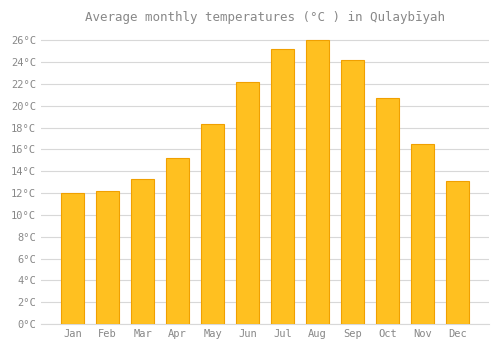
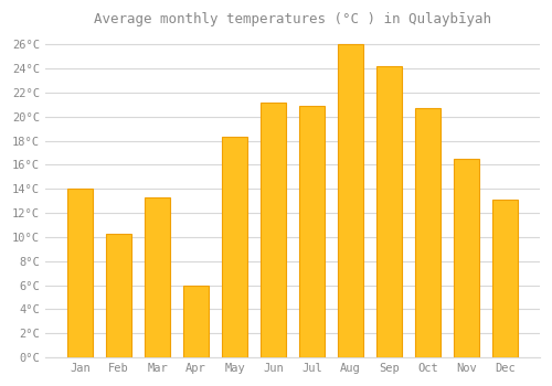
Jan: 12.0°C -> 14.0°C
Feb: 12.2°C -> 10.3°C
Apr: 15.2°C -> 6.0°C
Jun: 22.2°C -> 21.2°C
Jul: 25.2°C -> 20.9°C
